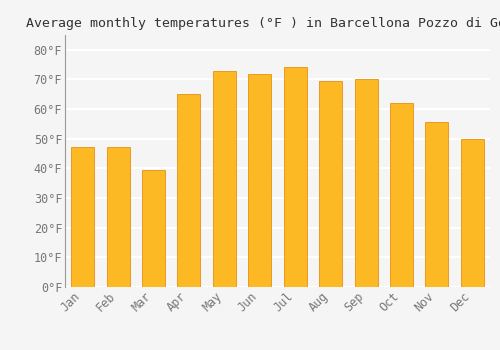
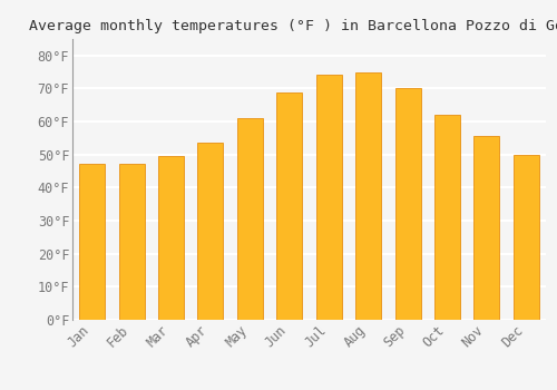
Mar: 39.5°F -> 49.5°F
Apr: 65.0°F -> 53.6°F
May: 73.0°F -> 61.0°F
Jun: 72.0°F -> 68.9°F
Aug: 69.5°F -> 74.8°F
